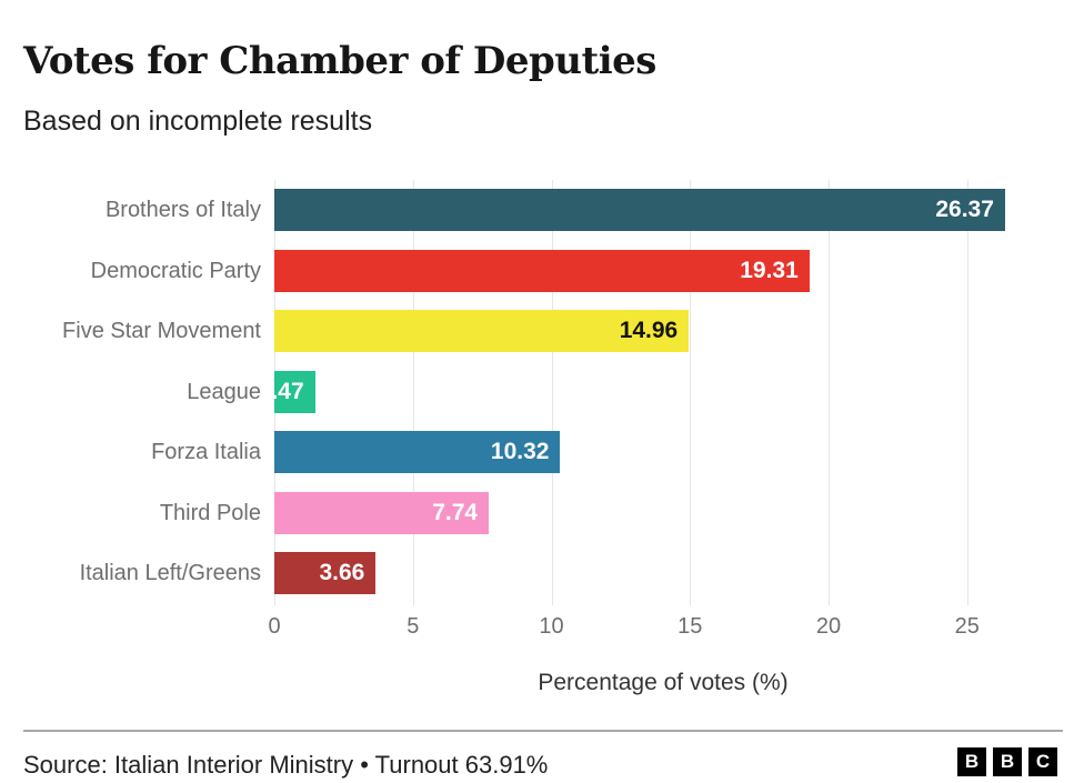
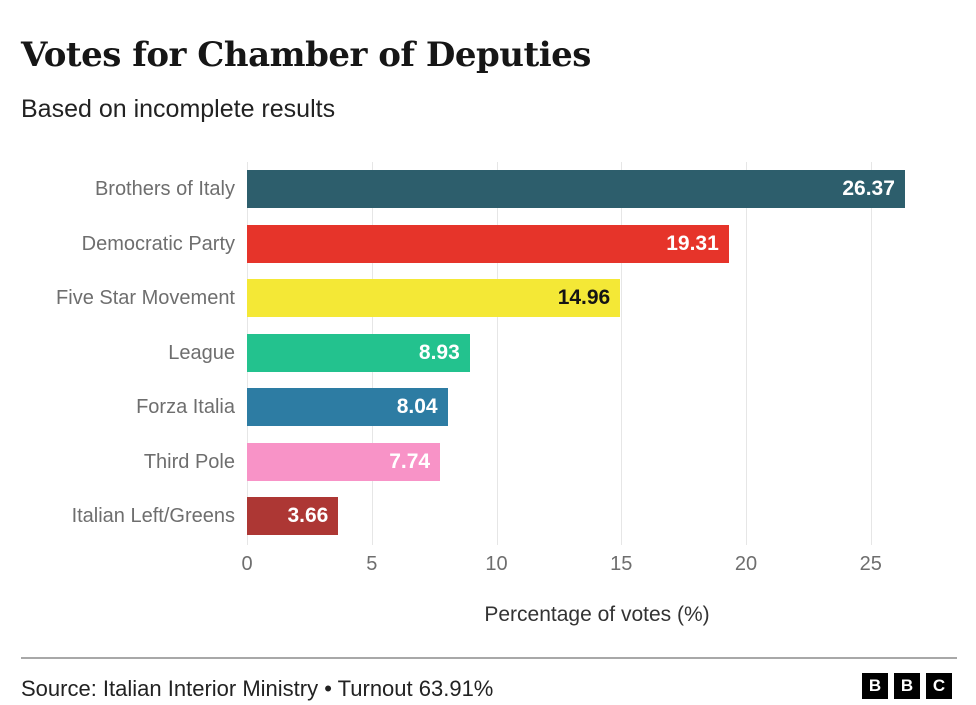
League: 1.47 -> 8.93
Forza Italia: 10.32 -> 8.04
